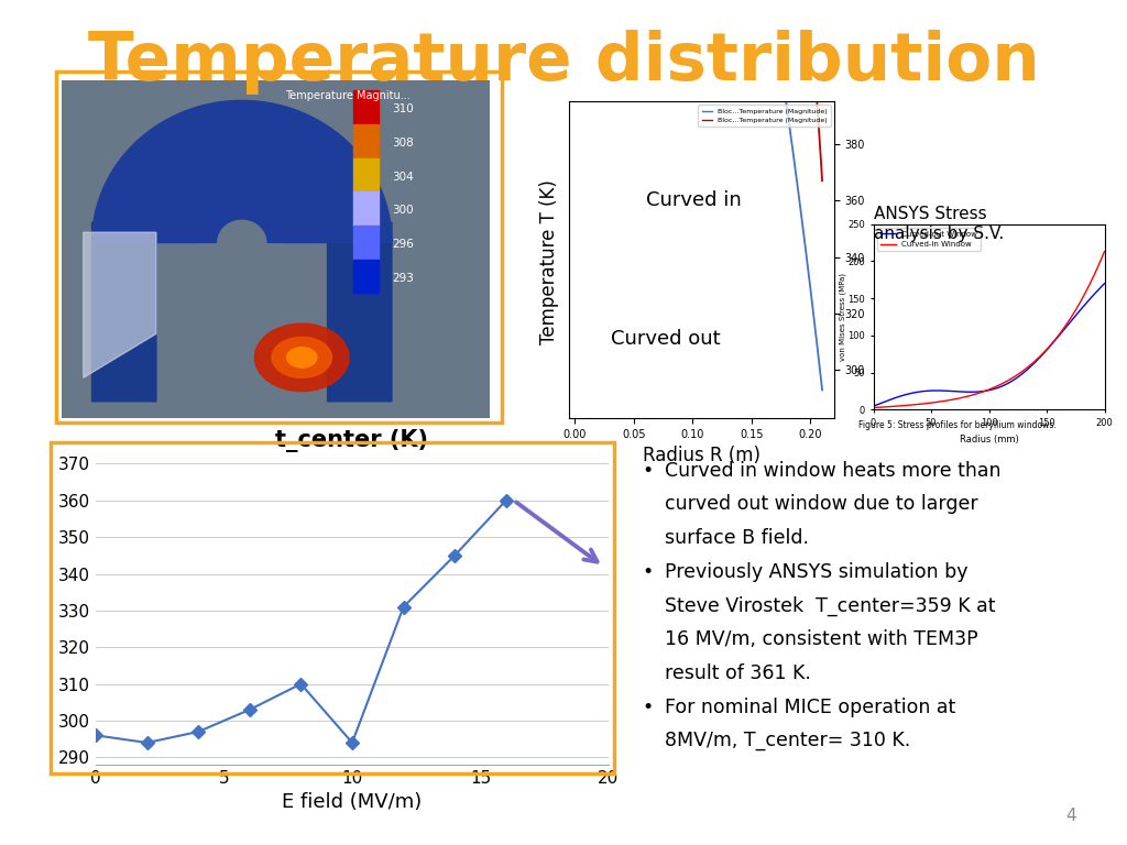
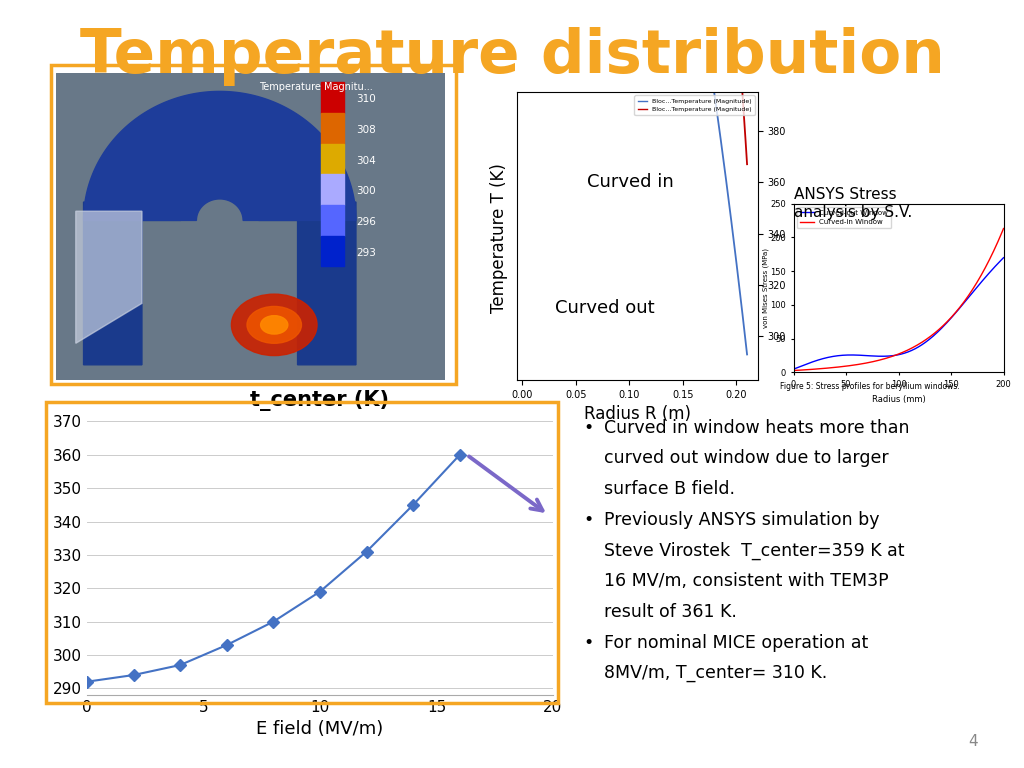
t_center (K)/0: 296 -> 292
t_center (K)/10: 294 -> 319
